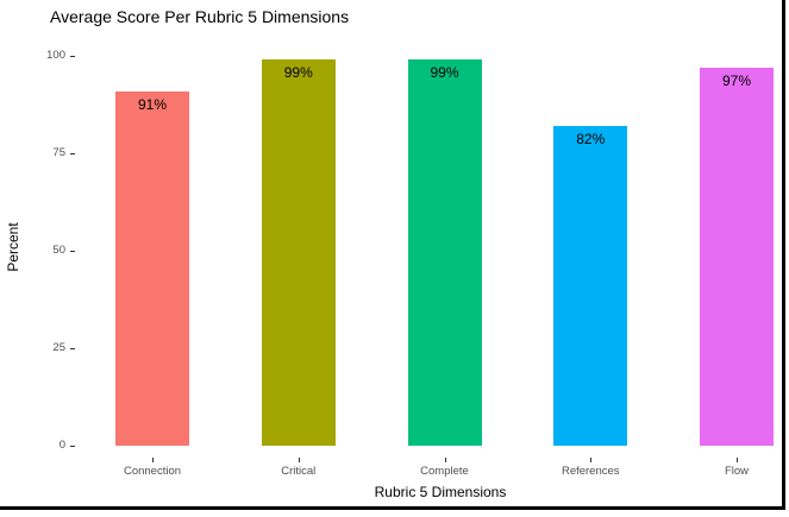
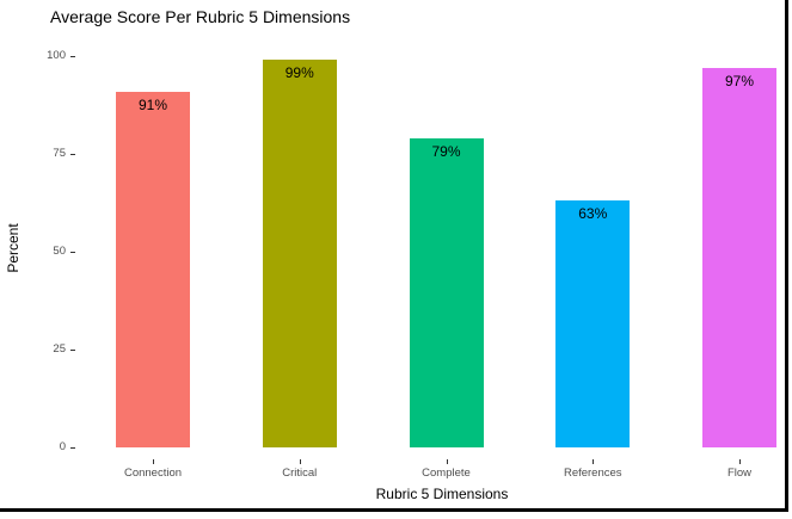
Complete: 99% -> 79%
References: 82% -> 63%
